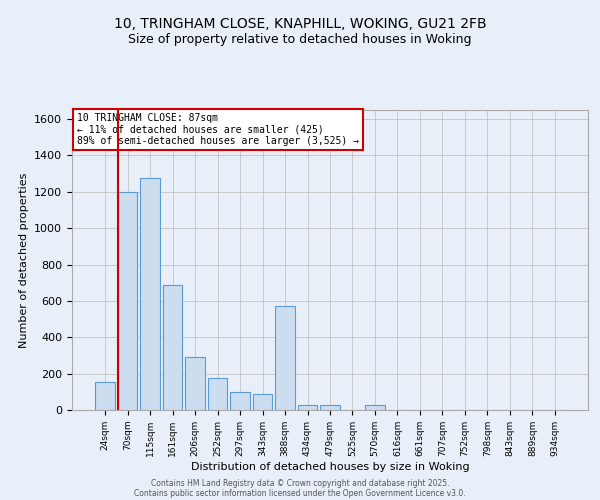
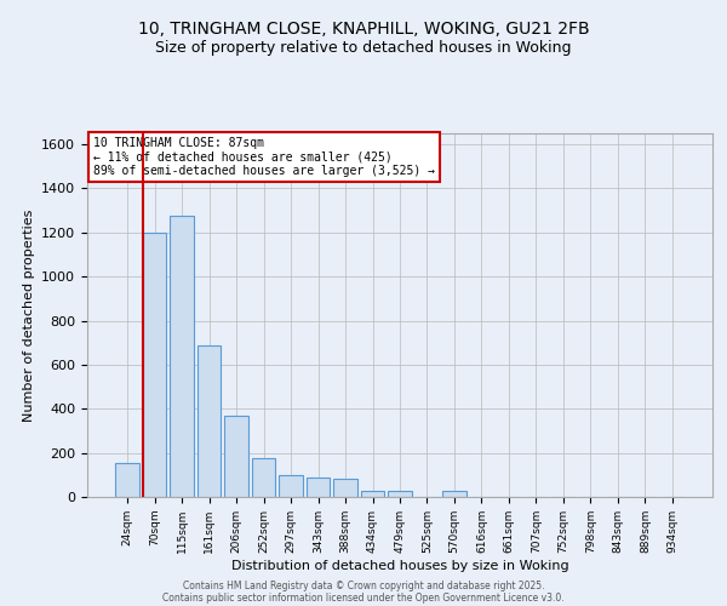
206sqm: 290 -> 370
388sqm: 570 -> 80
